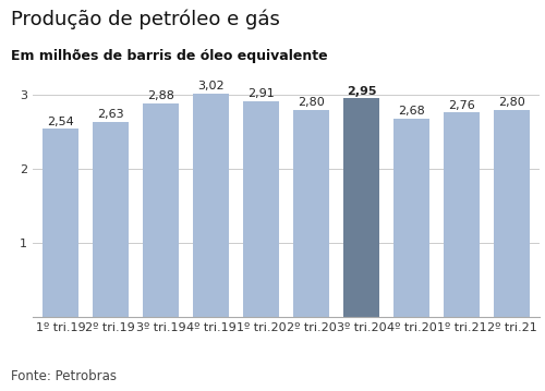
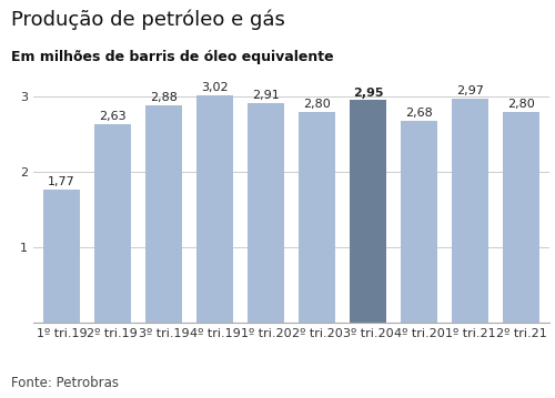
1º tri.19: 2,54 -> 1,77
1º tri.21: 2,76 -> 2,97
